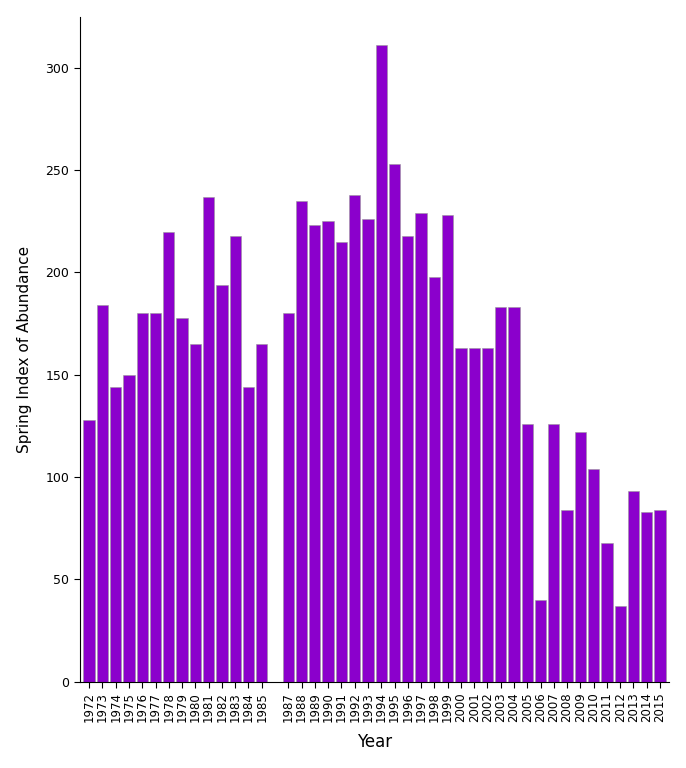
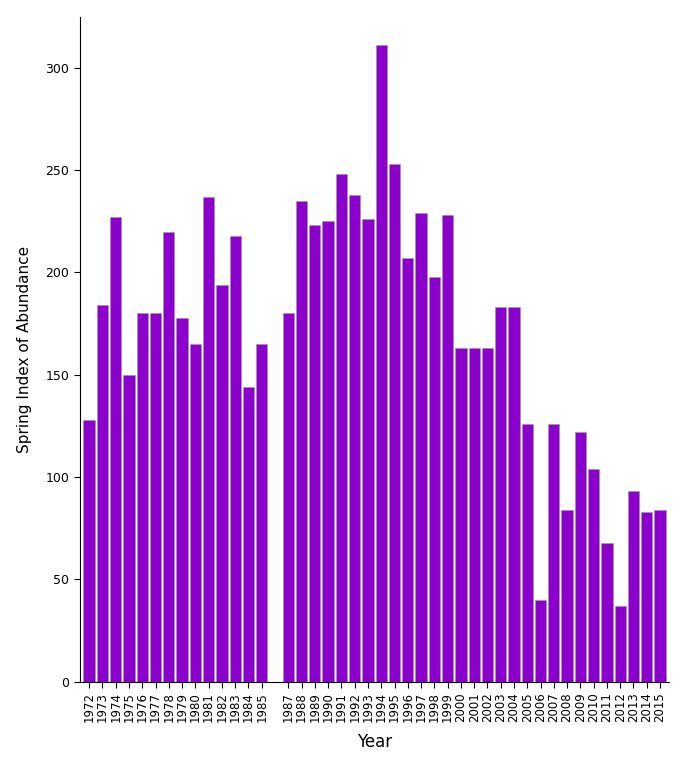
1974: 144 -> 227
1991: 215 -> 248
1996: 218 -> 207
